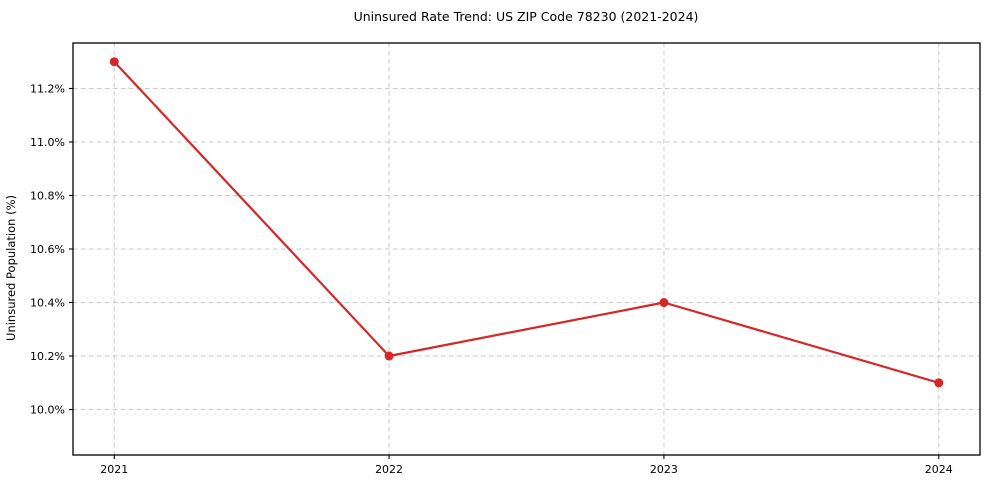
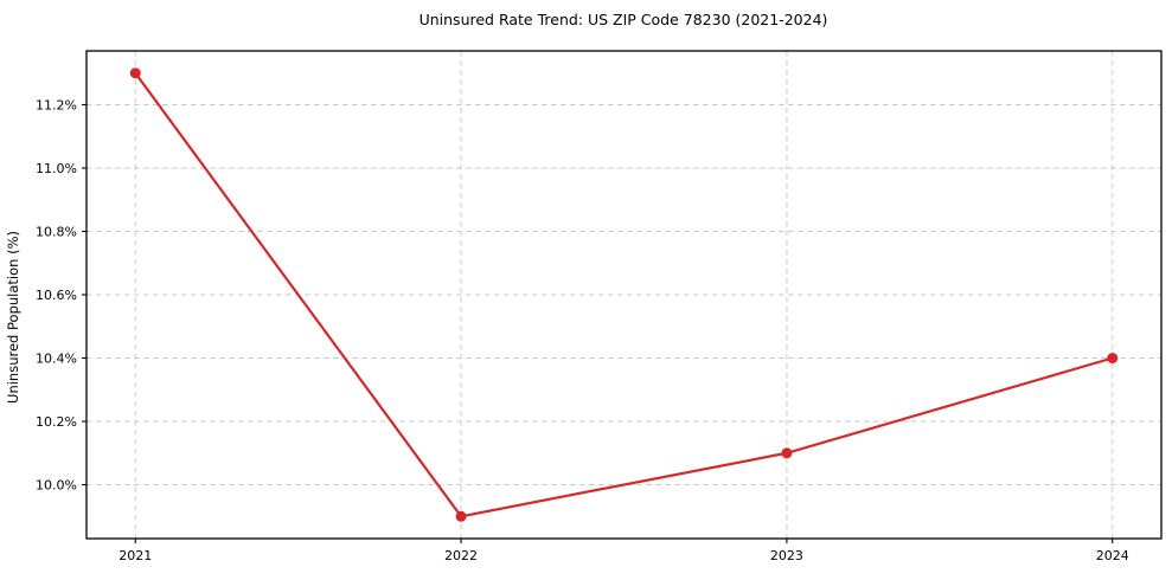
2022: 10.2% -> 9.9%
2023: 10.4% -> 10.1%
2024: 10.1% -> 10.4%
